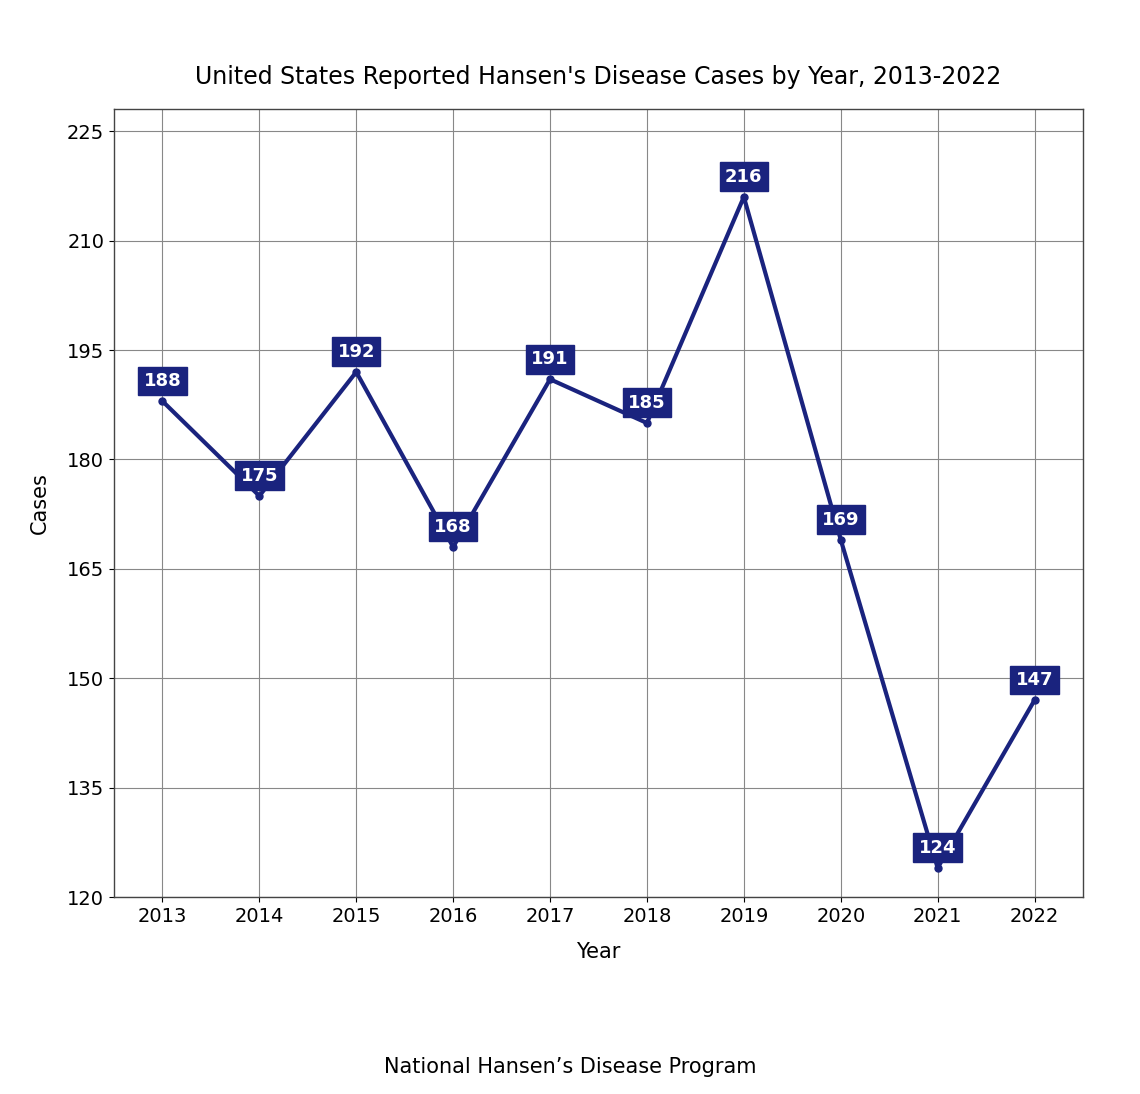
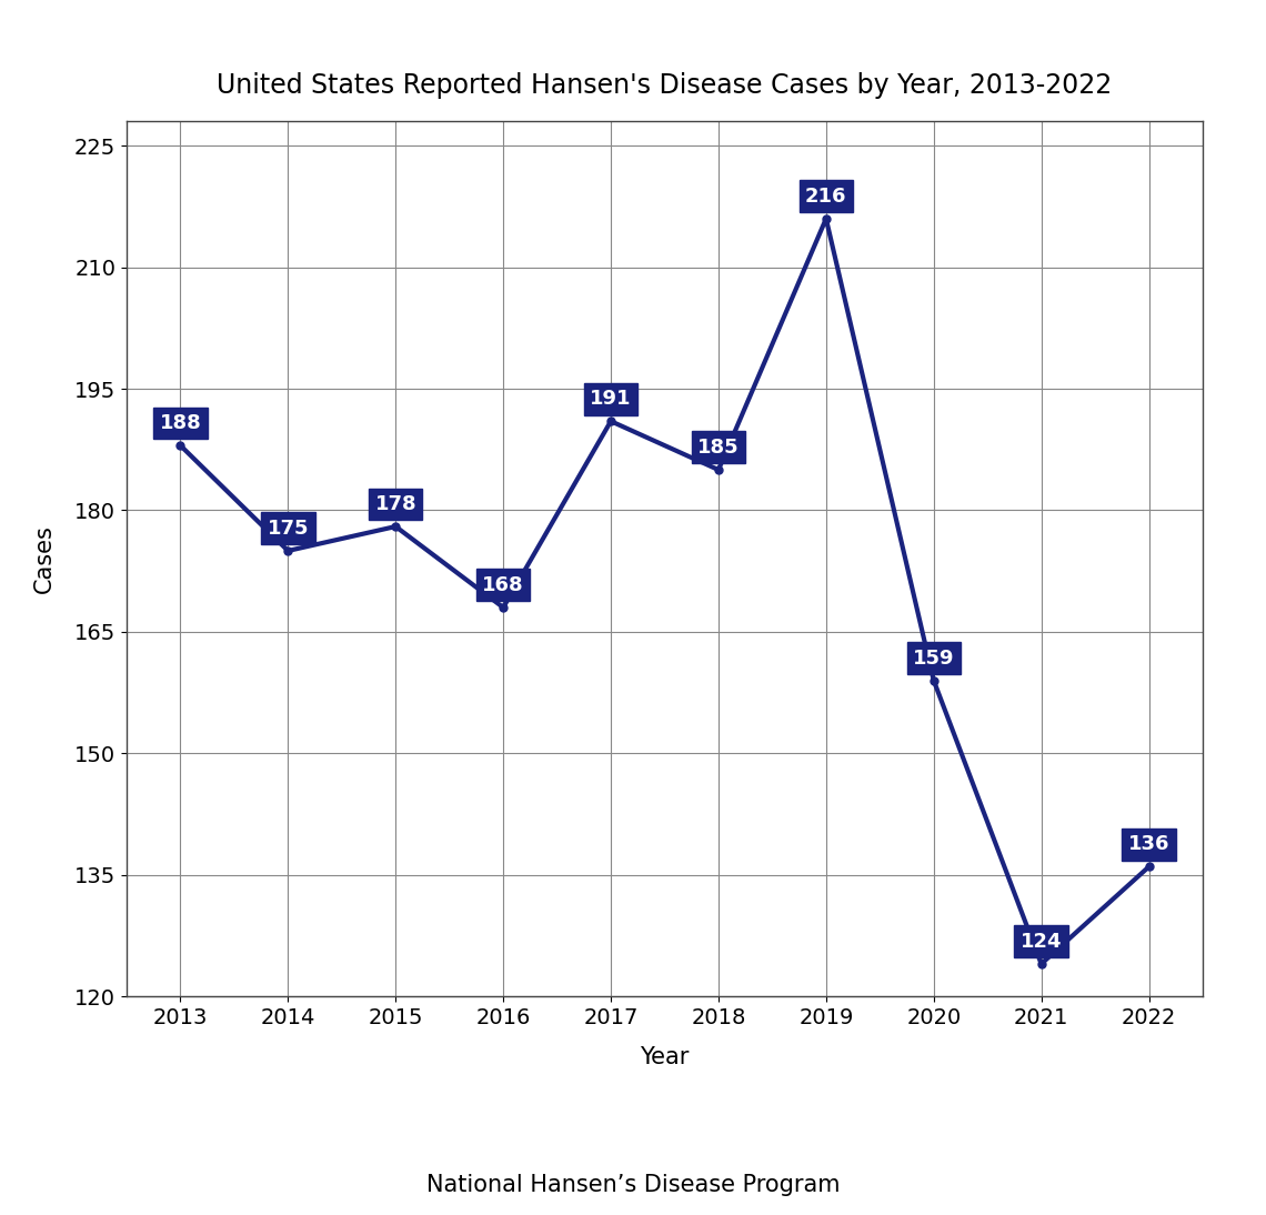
2015: 192 -> 178
2020: 169 -> 159
2022: 147 -> 136
